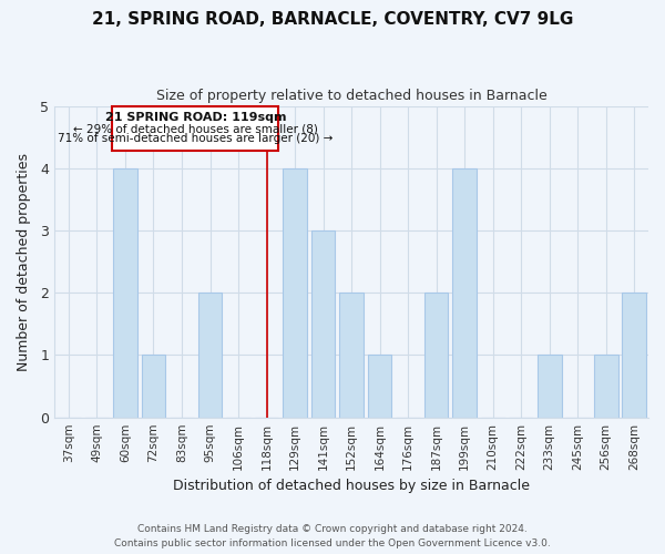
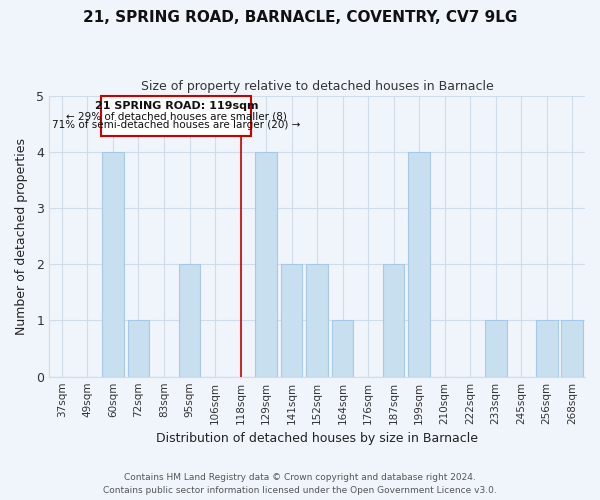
141sqm: 3 -> 2
268sqm: 2 -> 1
